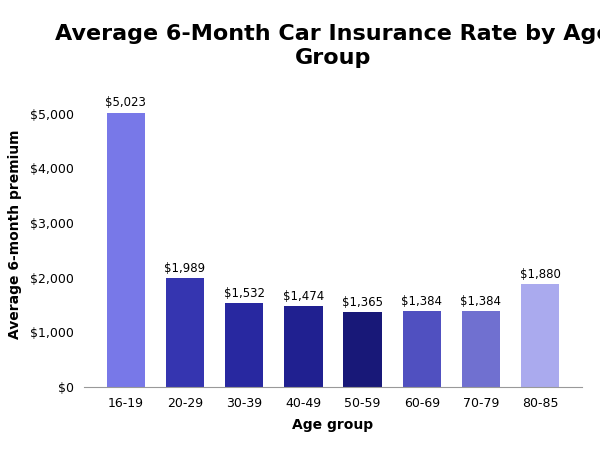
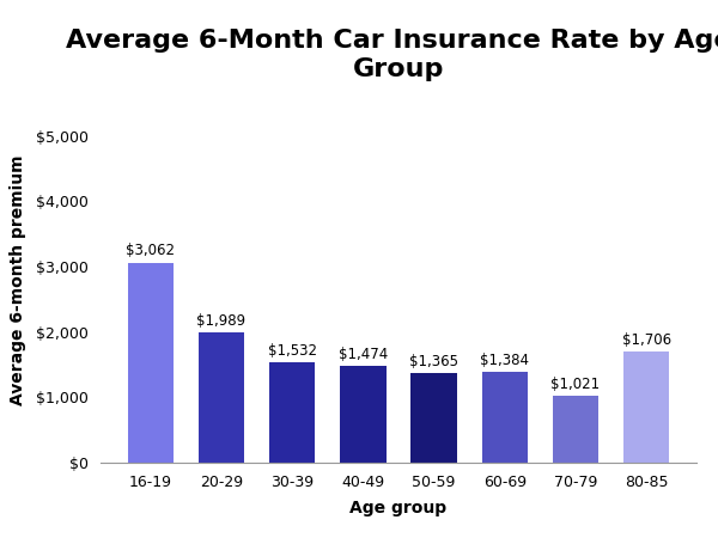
16-19: $5,023 -> $3,062
70-79: $1,384 -> $1,021
80-85: $1,880 -> $1,706
